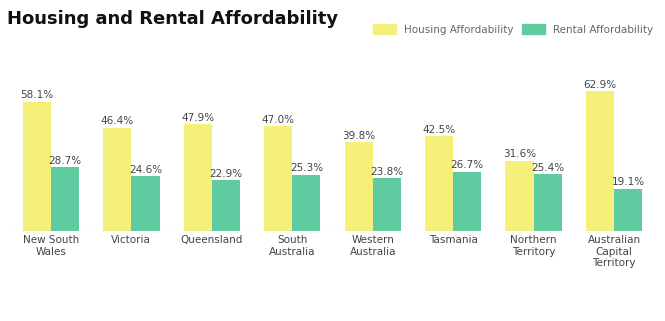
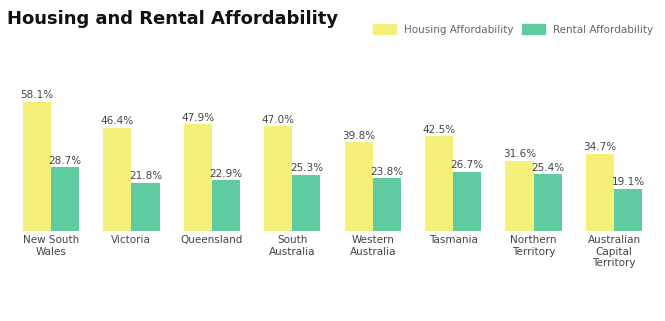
Rental Affordability/Victoria: 24.6% -> 21.8%
Housing Affordability/Australian Capital Territory: 62.9% -> 34.7%
